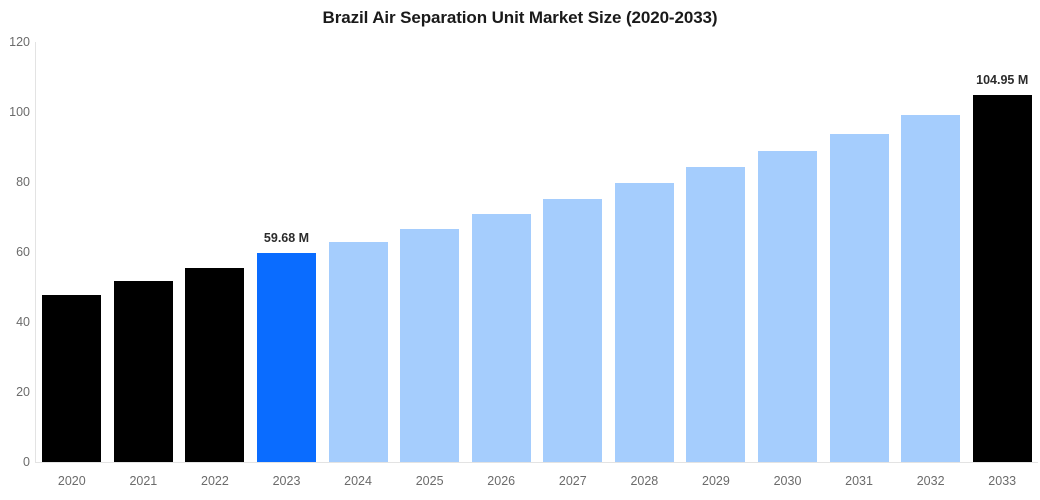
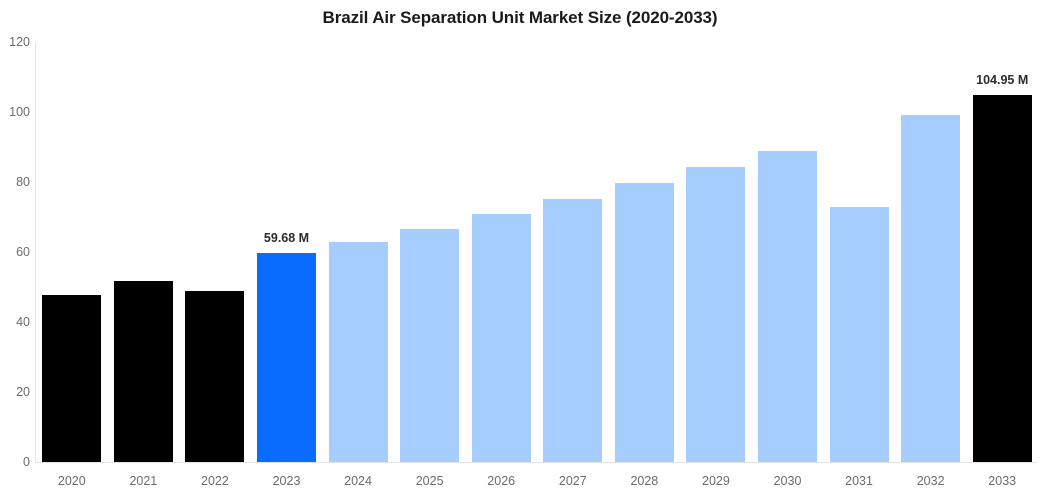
2022: 55 -> 49
2031: 94 -> 73
